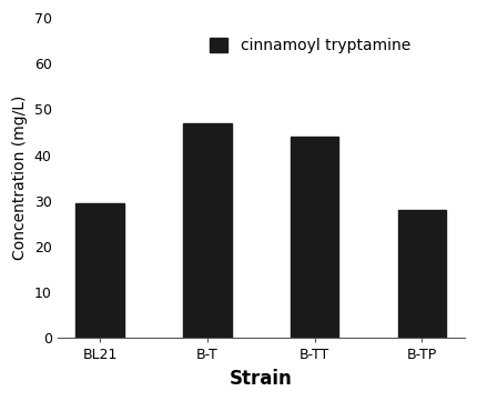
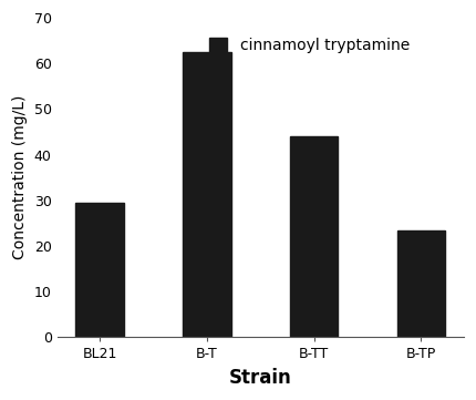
B-T: 47.0 -> 62.5
B-TP: 28.0 -> 23.5
